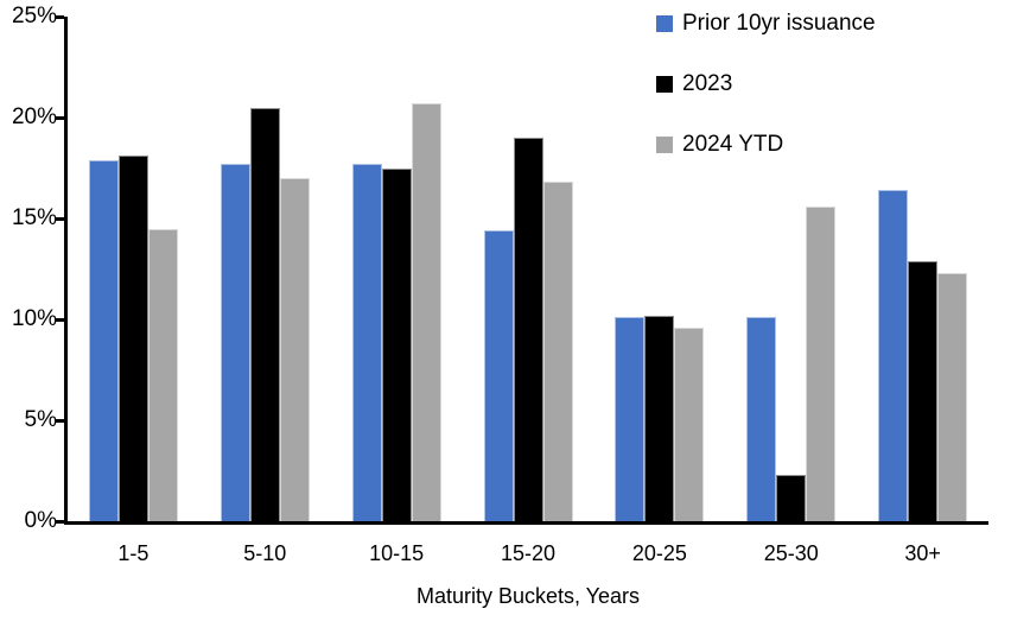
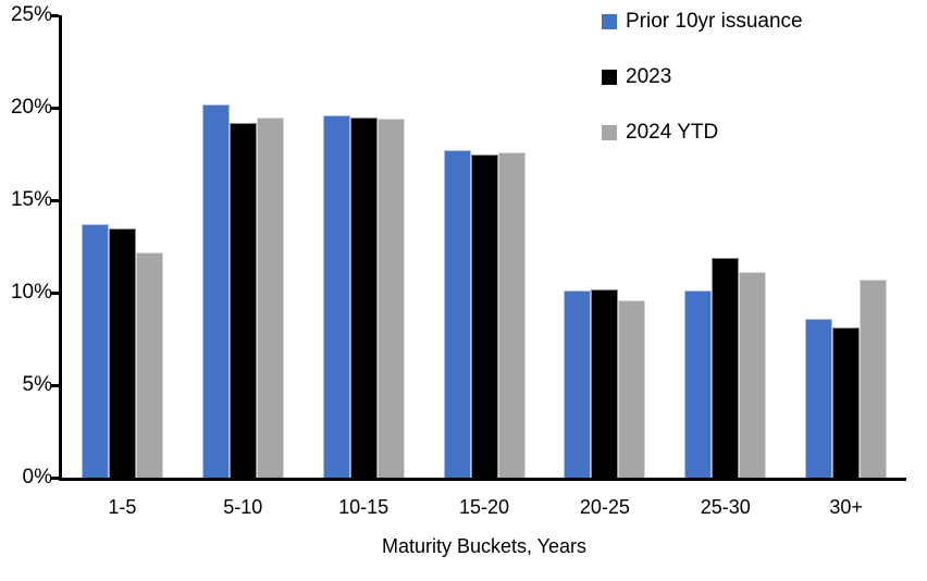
Prior 10yr issuance/1-5: 17.9% -> 13.7%
2023/1-5: 18.1% -> 13.5%
2024 YTD/1-5: 14.5% -> 12.2%
Prior 10yr issuance/5-10: 17.7% -> 20.2%
2023/5-10: 20.5% -> 19.2%
2024 YTD/5-10: 17.0% -> 19.5%
Prior 10yr issuance/10-15: 17.7% -> 19.6%
2023/10-15: 17.5% -> 19.4%
2024 YTD/10-15: 20.7% -> 19.4%
Prior 10yr issuance/15-20: 14.4% -> 17.7%
2023/15-20: 19.0% -> 17.5%
2024 YTD/15-20: 16.8% -> 17.6%
2023/25-30: 2.3% -> 11.9%
2024 YTD/25-30: 15.6% -> 11.1%
Prior 10yr issuance/30+: 16.4% -> 8.6%
2023/30+: 12.9% -> 8.1%
2024 YTD/30+: 12.3% -> 10.7%
